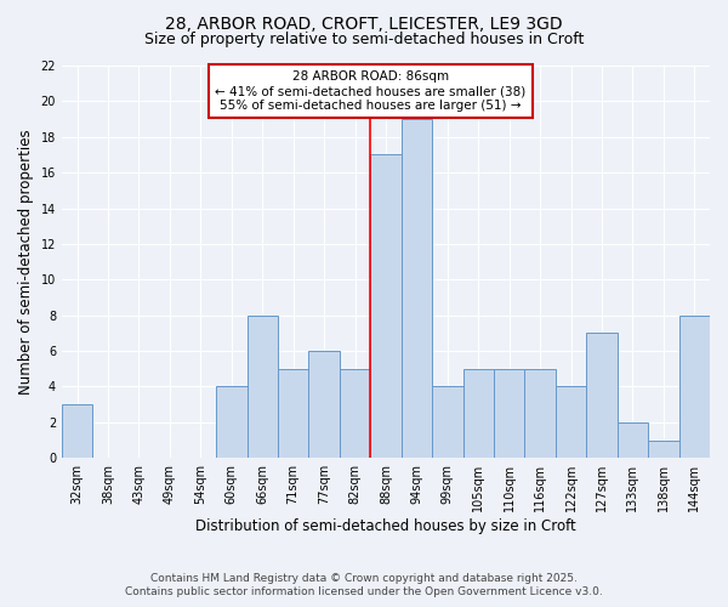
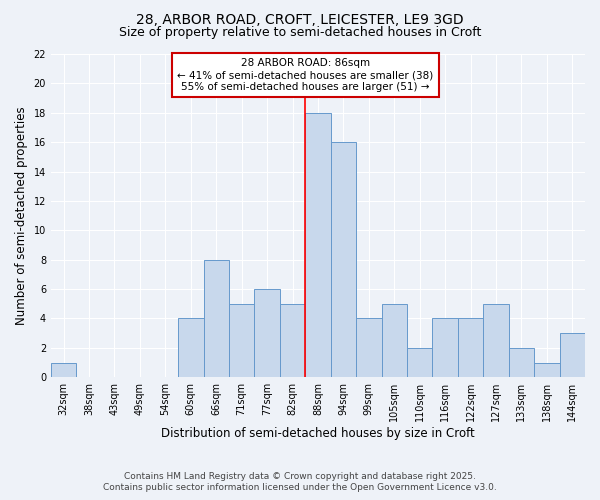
32sqm: 3 -> 1
88sqm: 17 -> 18
94sqm: 19 -> 16
110sqm: 5 -> 2
116sqm: 5 -> 4
127sqm: 7 -> 5
144sqm: 8 -> 3
